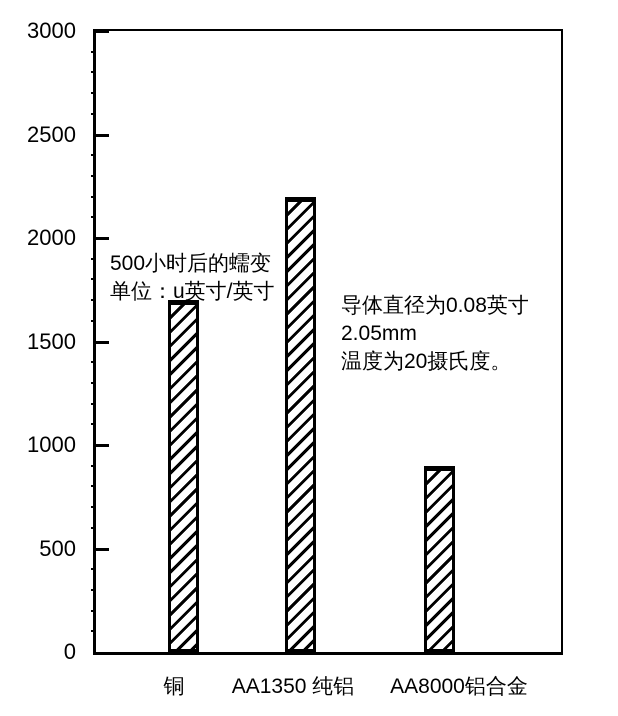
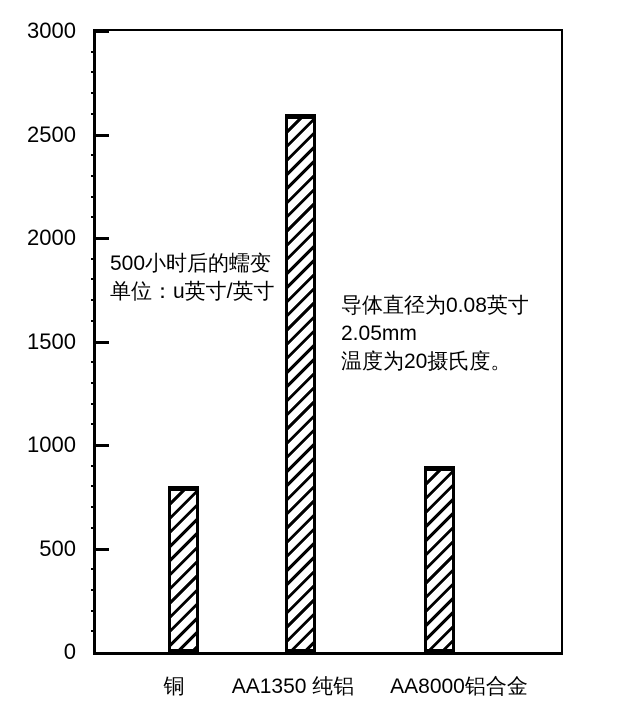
铜: 1700 -> 800
AA1350 纯铝: 2200 -> 2600
